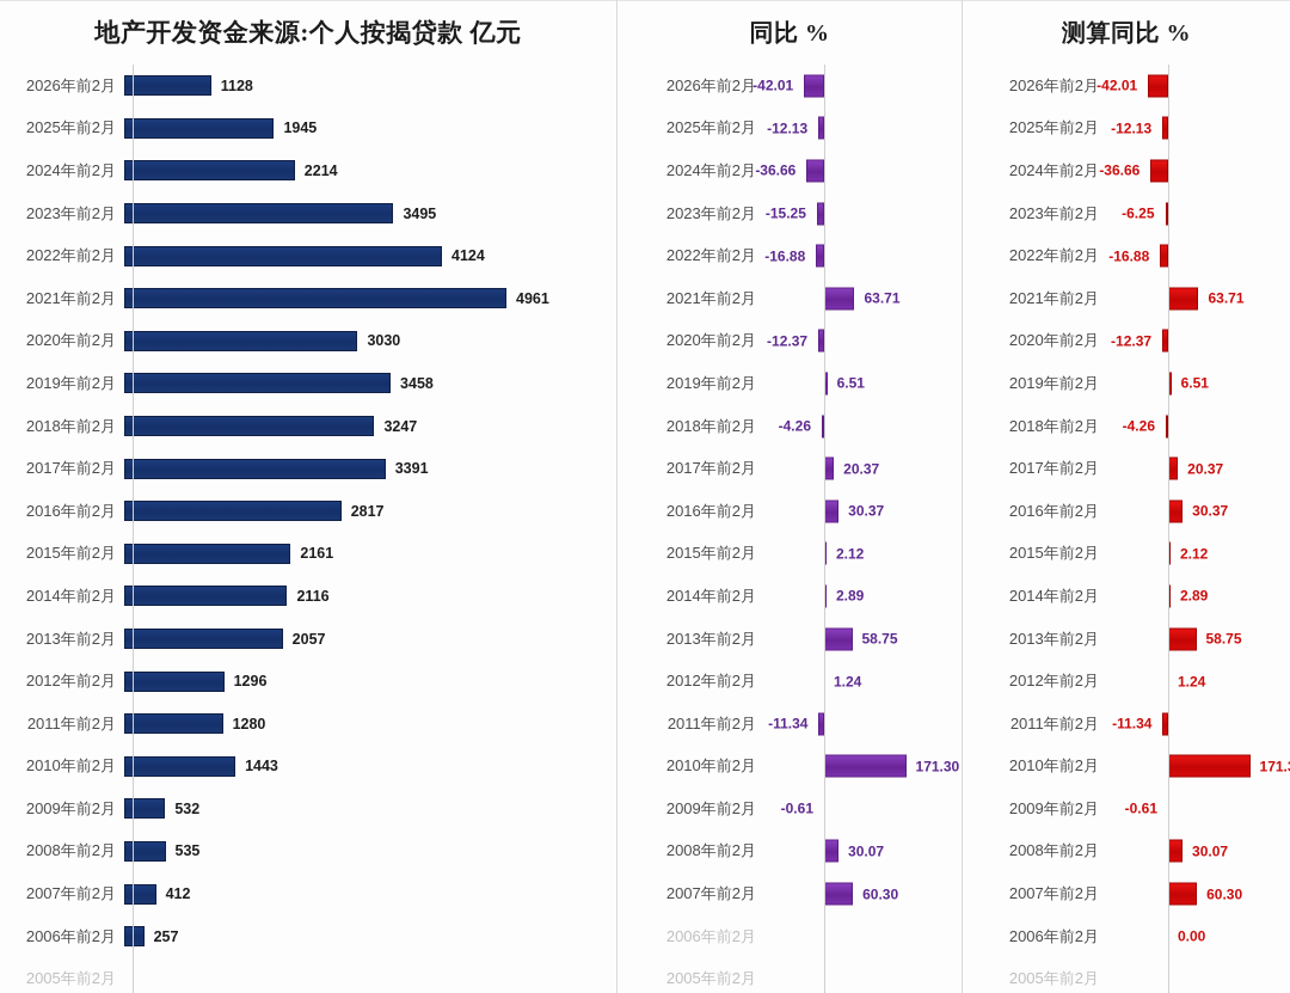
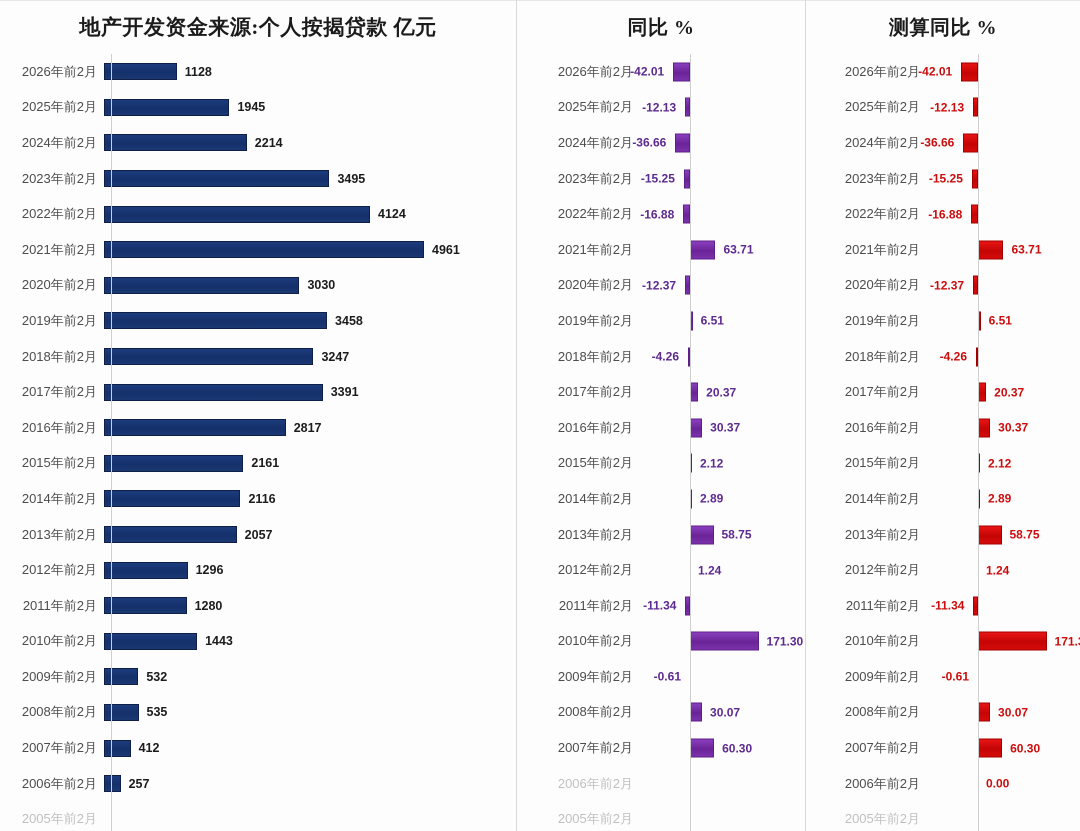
测算同比 %/2023年前2月: -6.25 -> -15.25
